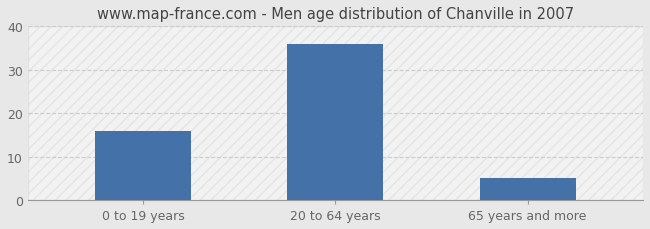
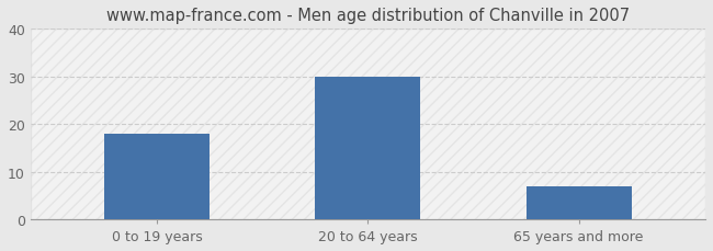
0 to 19 years: 16 -> 18
20 to 64 years: 36 -> 30
65 years and more: 5 -> 7
